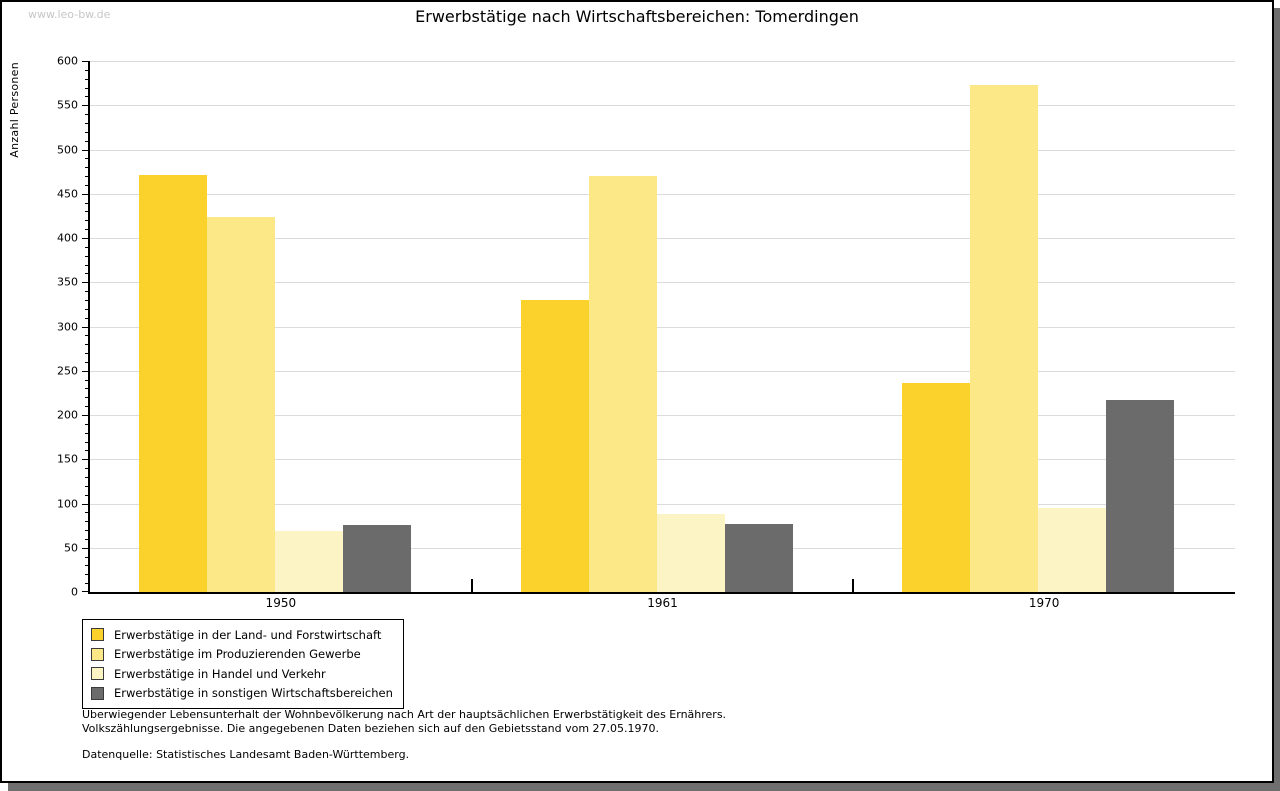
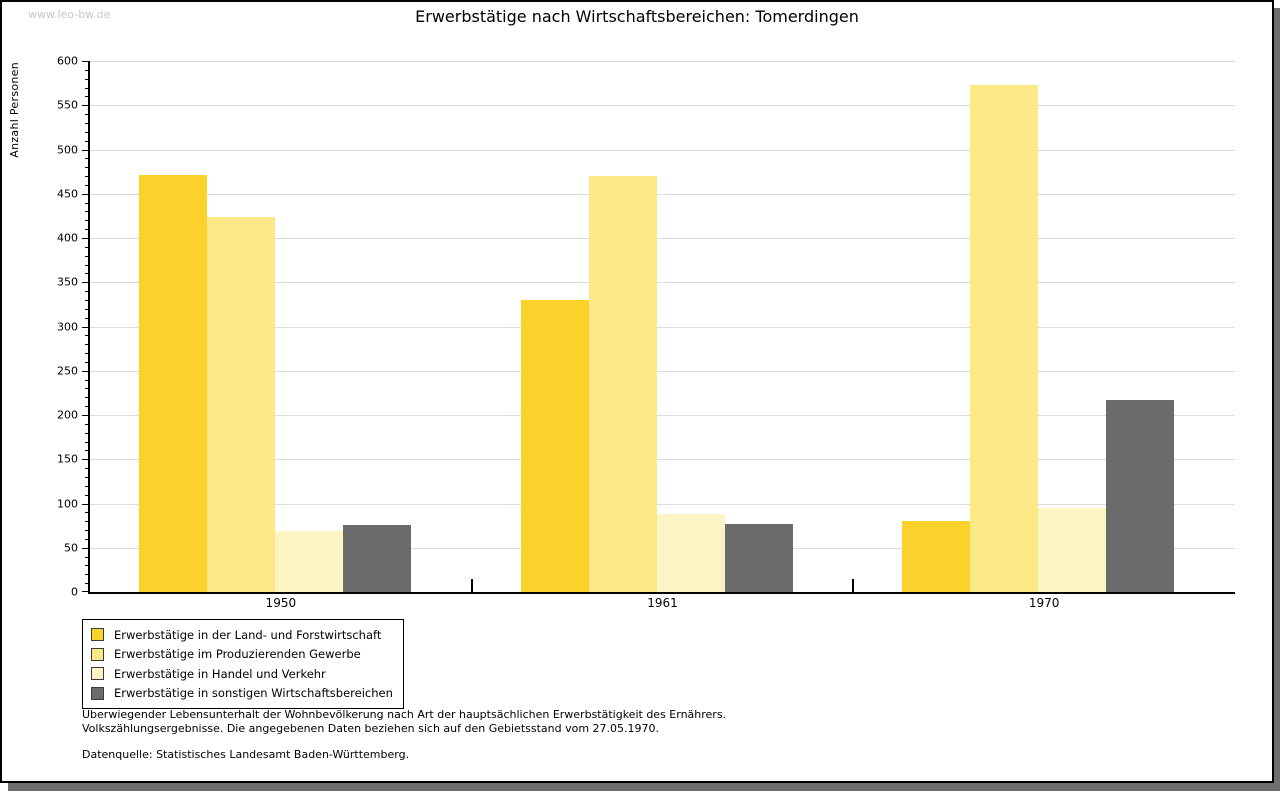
Erwerbstätige in der Land- und Forstwirtschaft/1970: 240 -> 80
